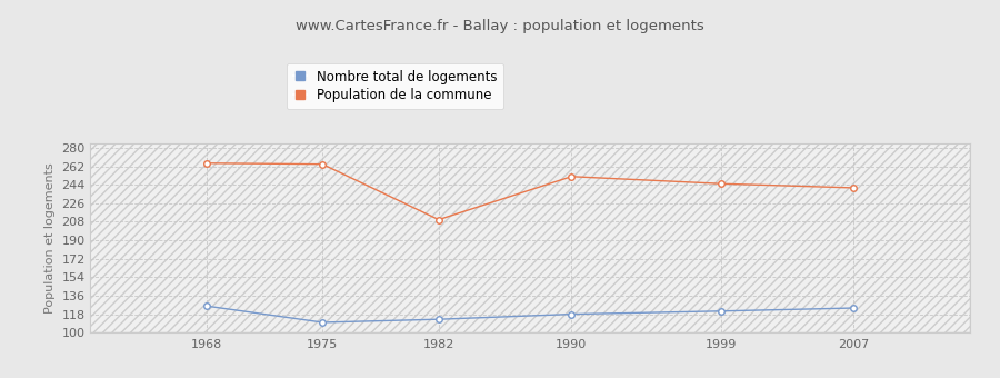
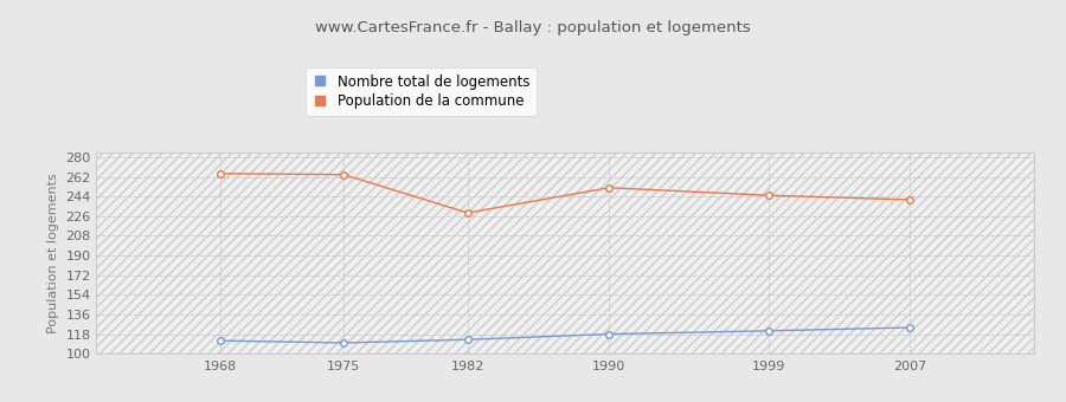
Nombre total de logements/1968: 126 -> 112
Population de la commune/1982: 210 -> 229
